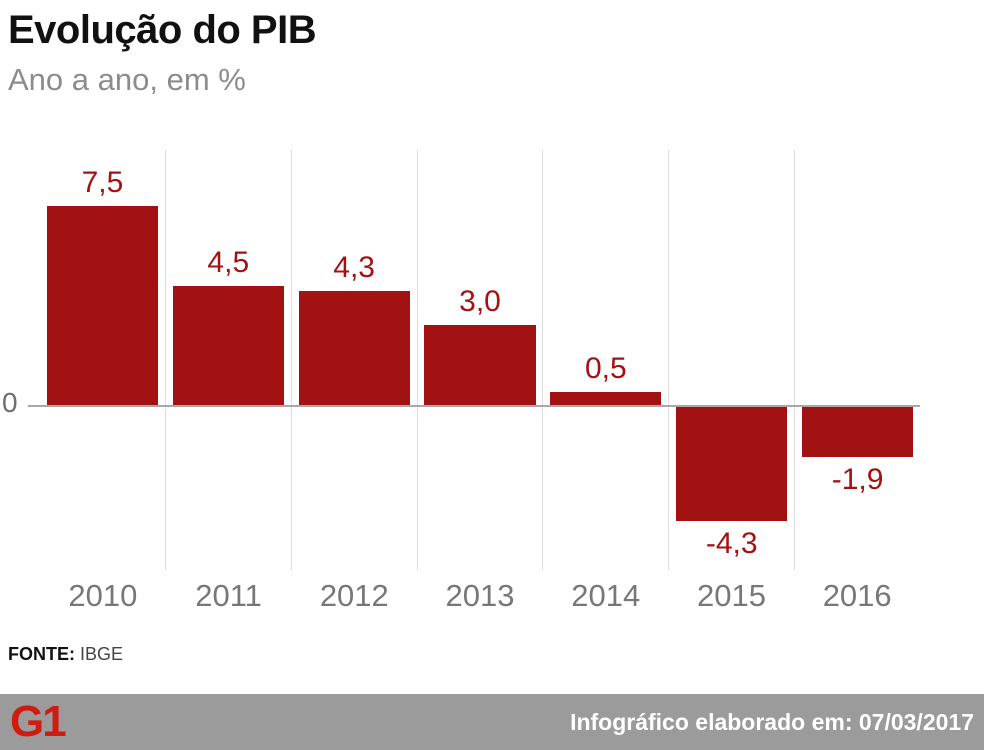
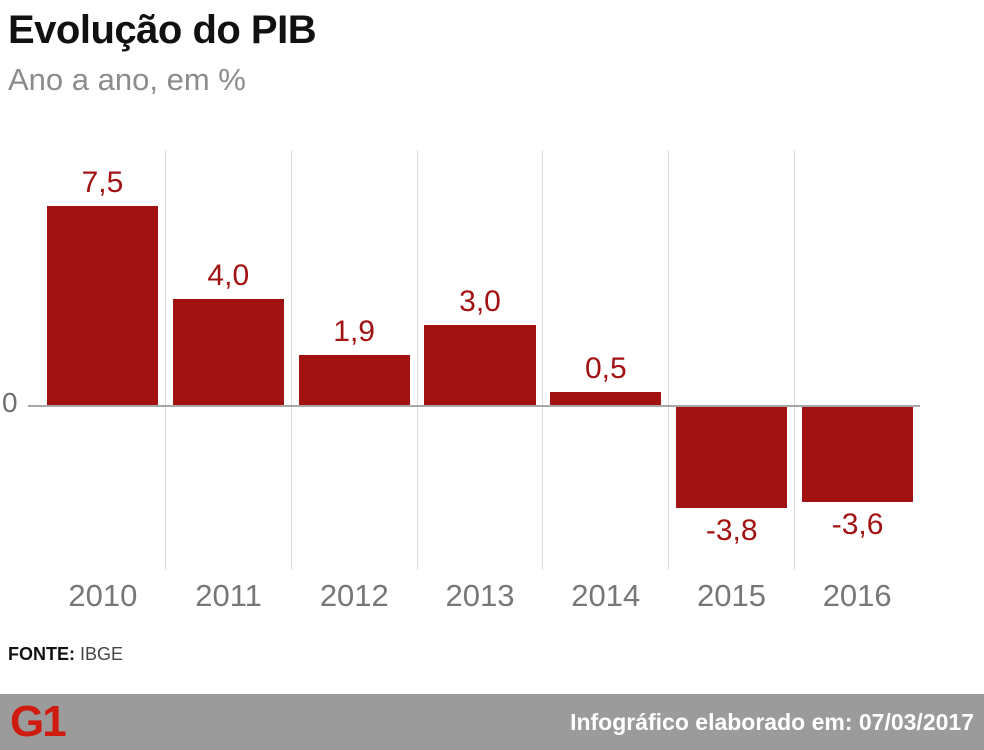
2011: 4,5 -> 4,0
2012: 4,3 -> 1,9
2015: -4,3 -> -3,8
2016: -1,9 -> -3,6
